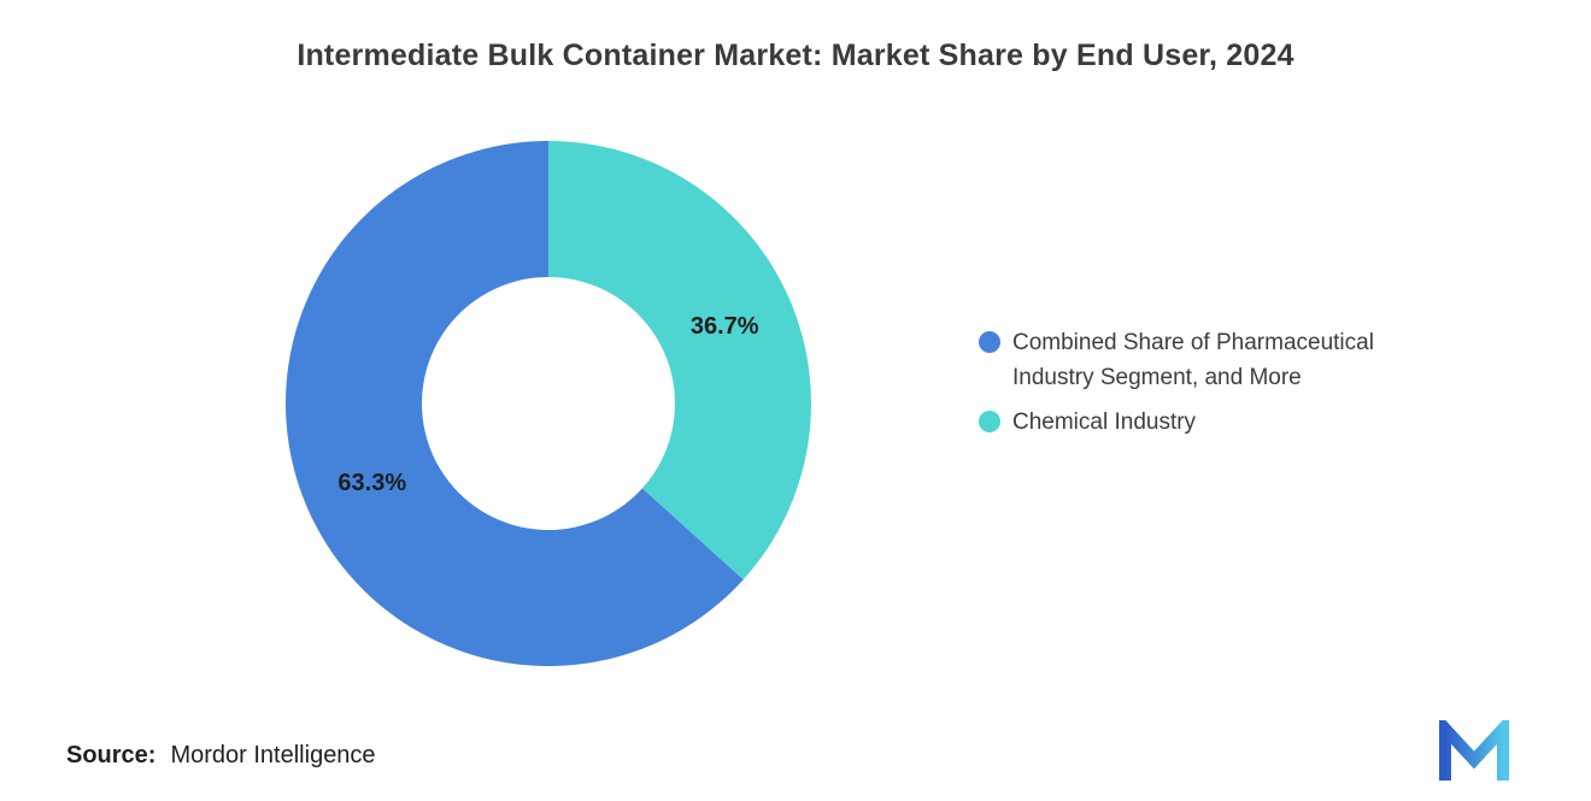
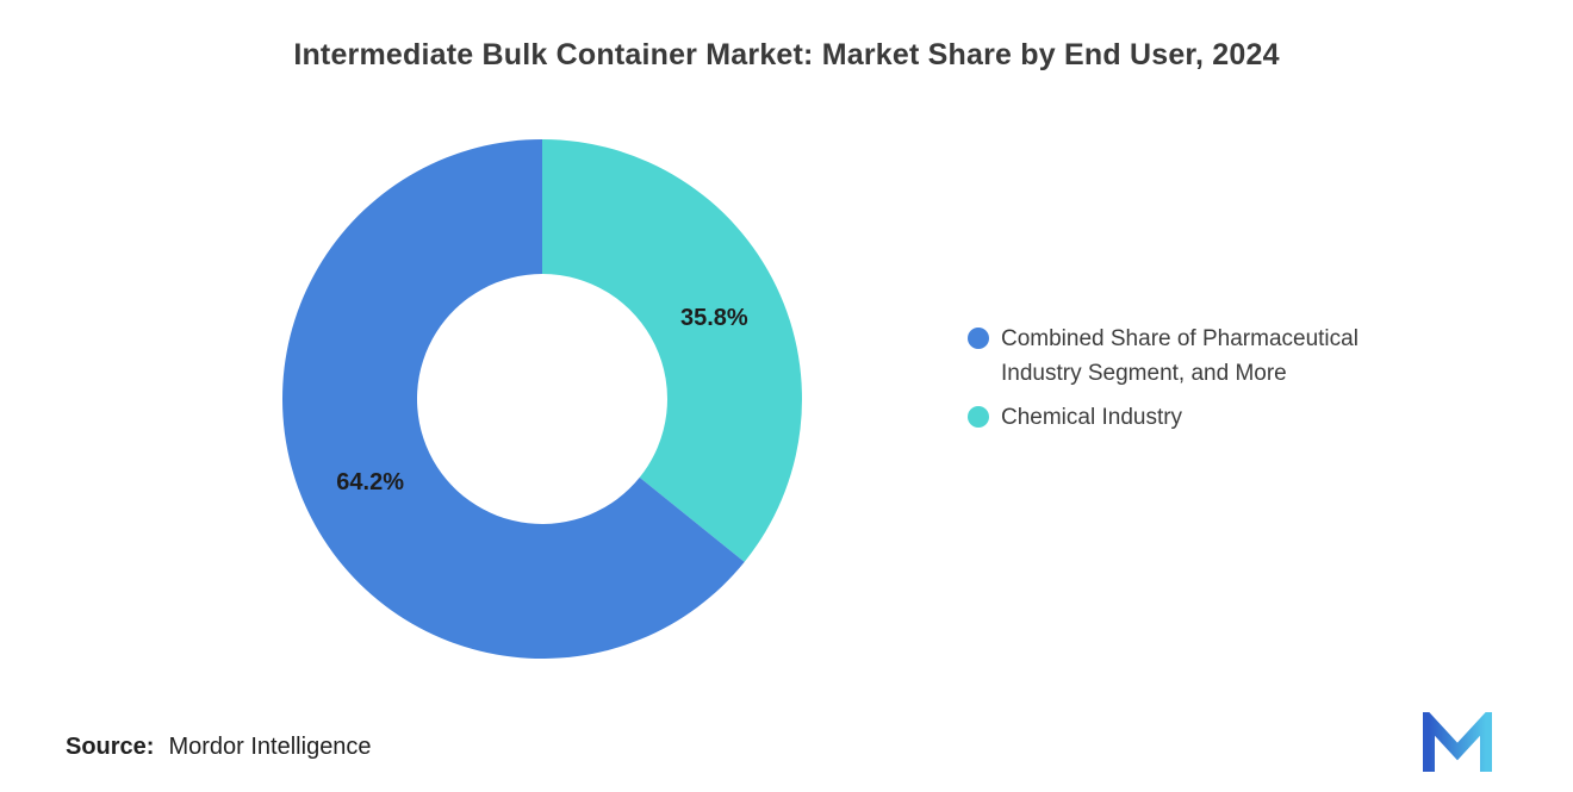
Chemical Industry: 36.7% -> 35.8%
Combined Share of Pharmaceutical Industry Segment, and More: 63.3% -> 64.2%
